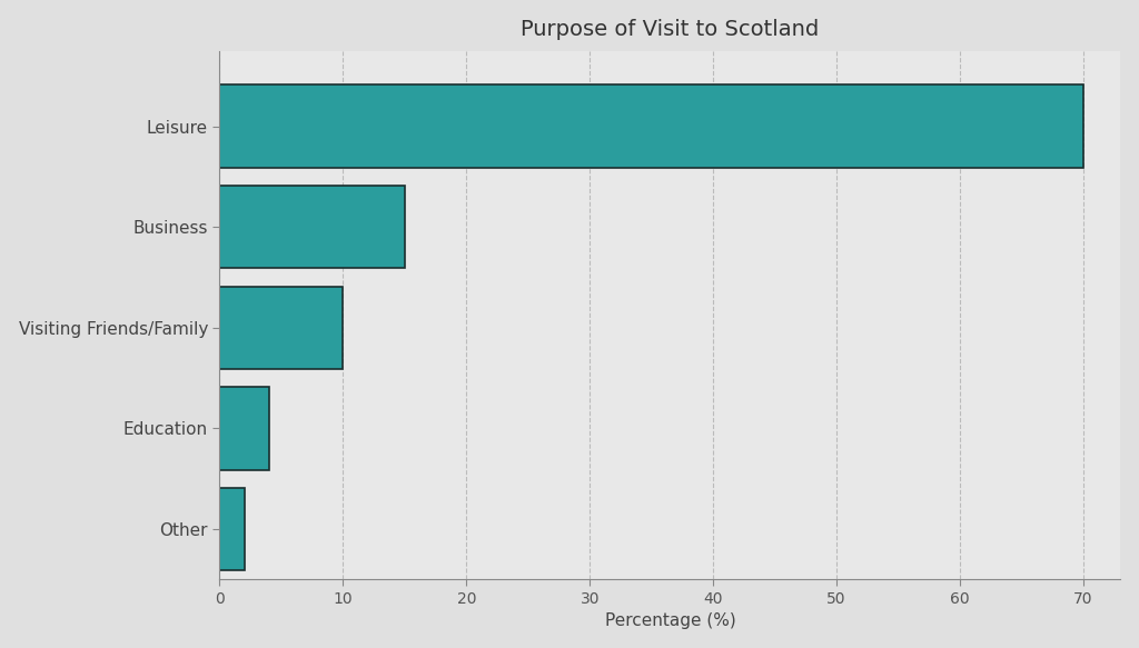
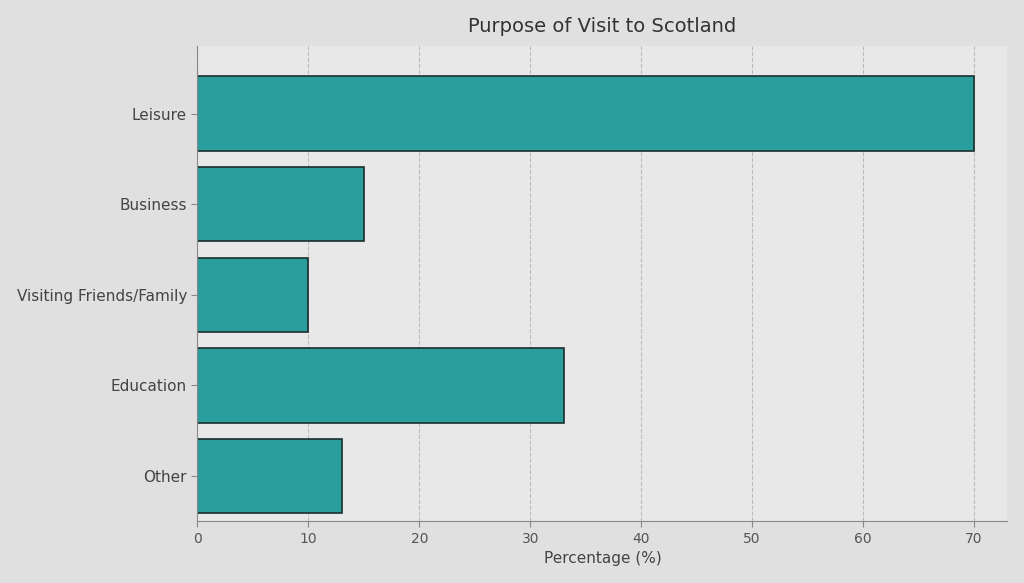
Education: 4 -> 33
Other: 2 -> 13
